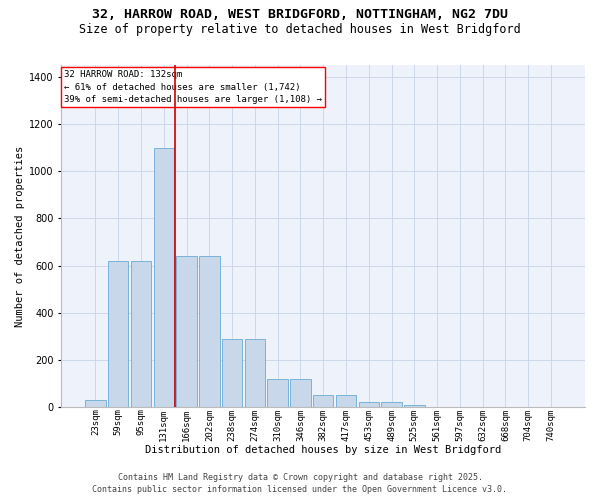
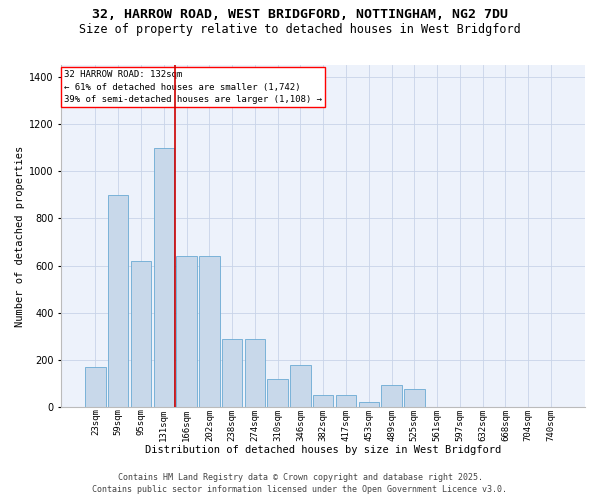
23sqm: 30 -> 170
59sqm: 620 -> 900
346sqm: 120 -> 180
489sqm: 20 -> 95
525sqm: 8 -> 75
